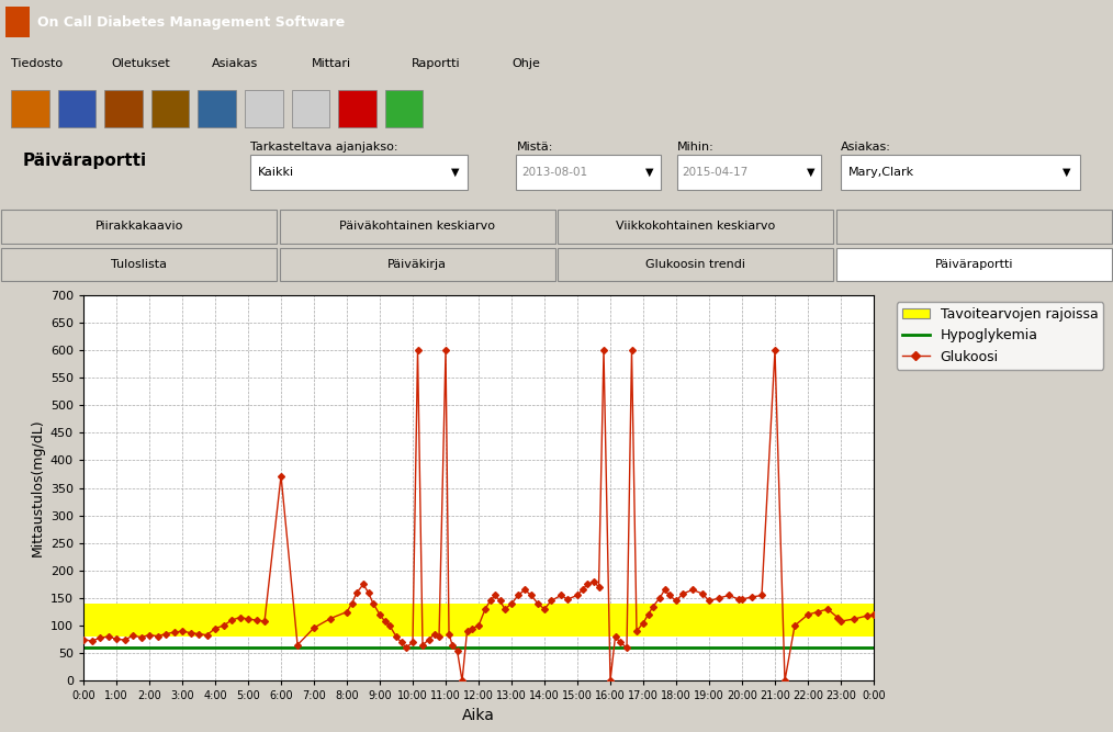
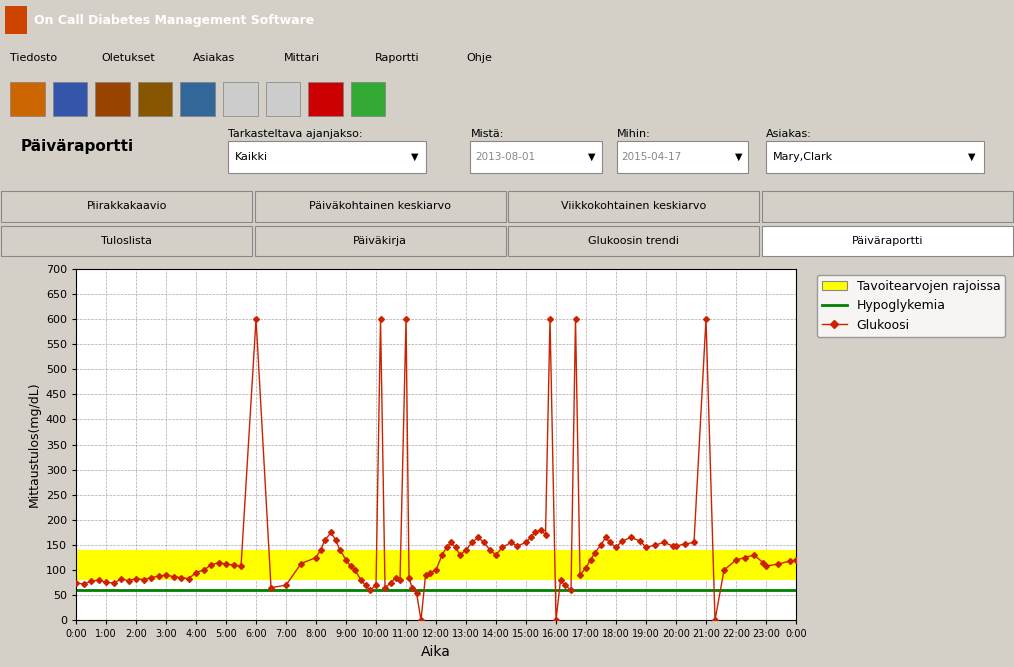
6:00: 372 -> 600
7:00: 96 -> 70
